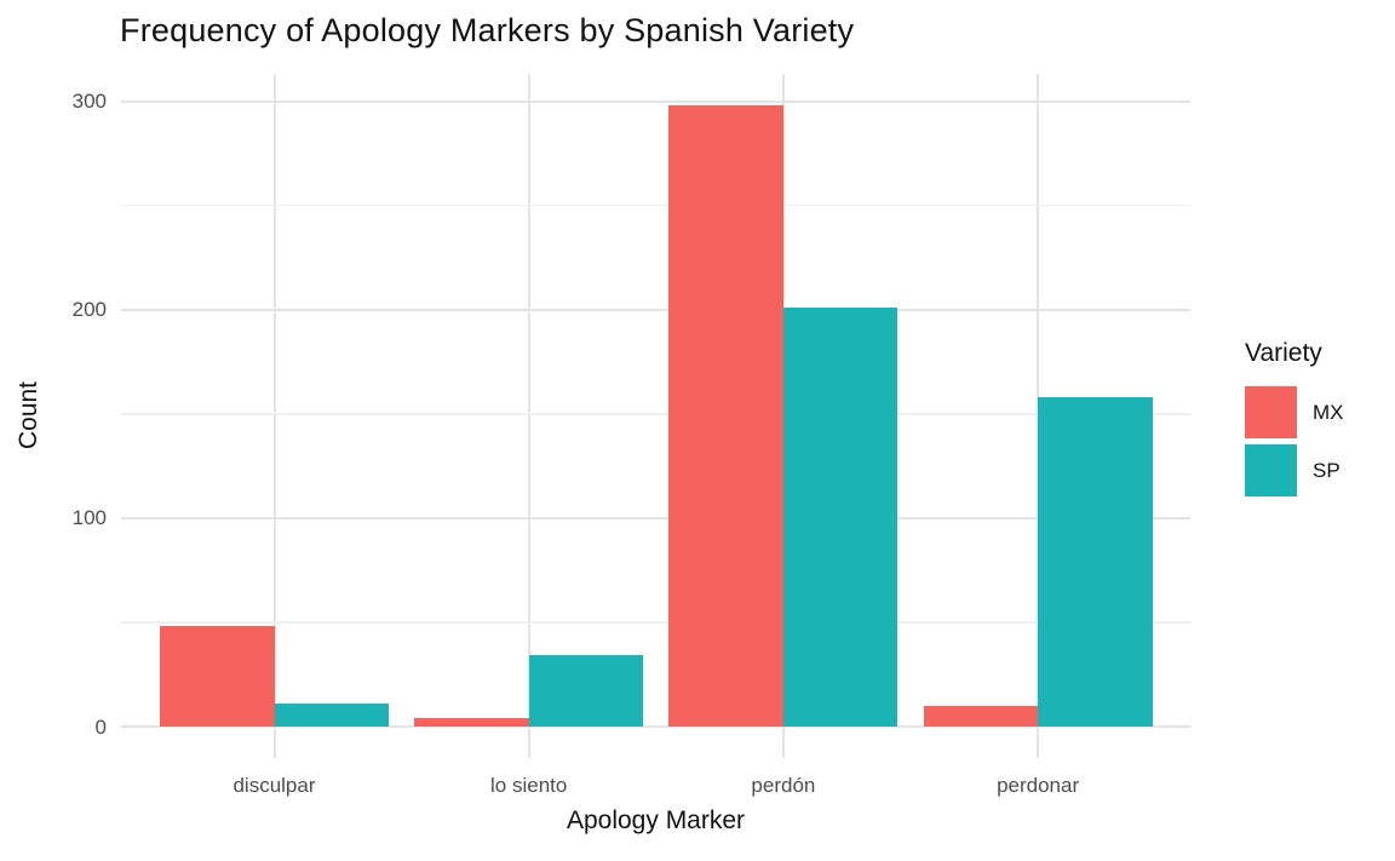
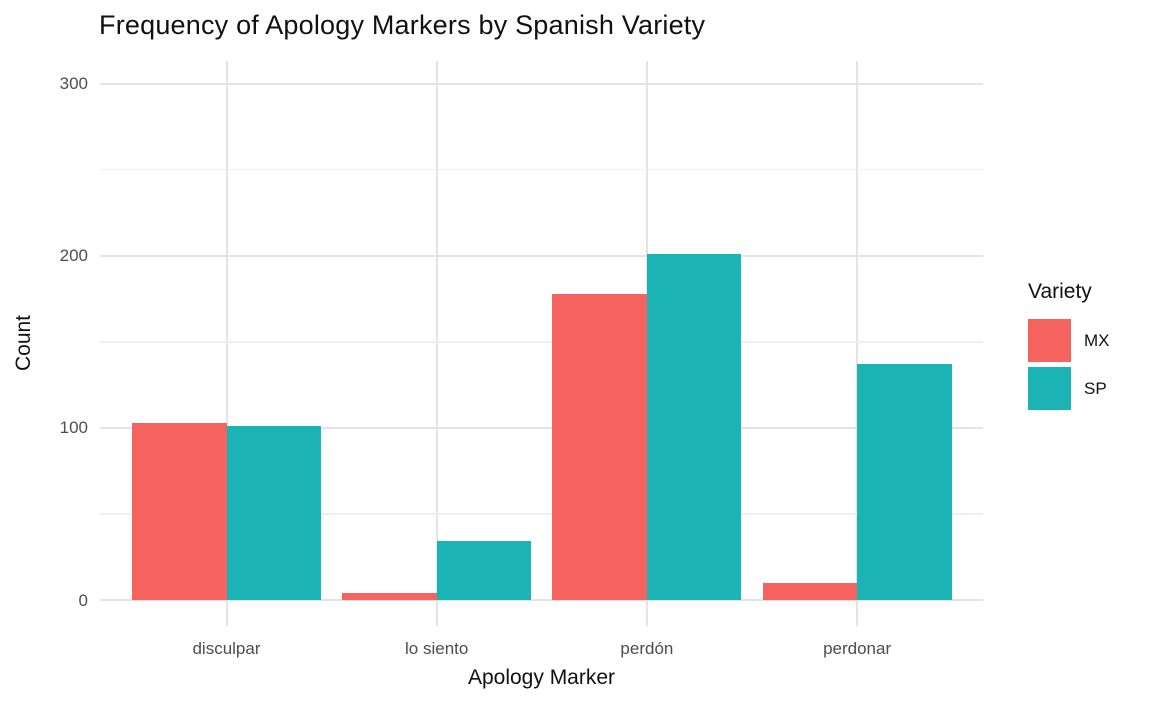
MX/disculpar: 48 -> 103
SP/disculpar: 11 -> 101
MX/perdón: 298 -> 178
SP/perdonar: 158 -> 137
